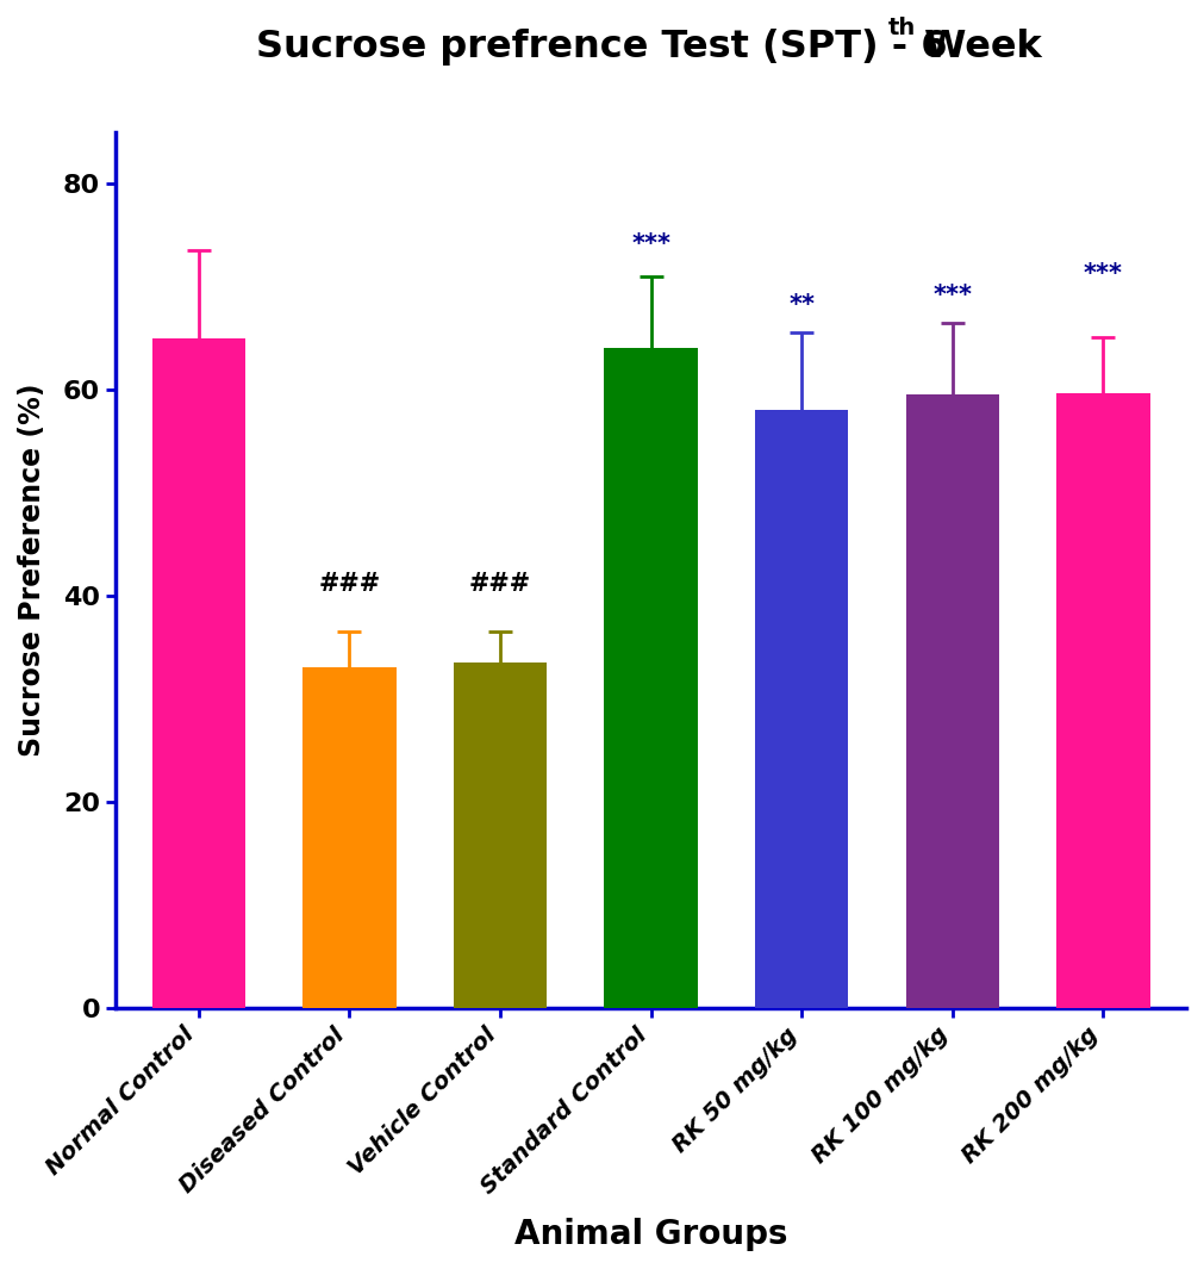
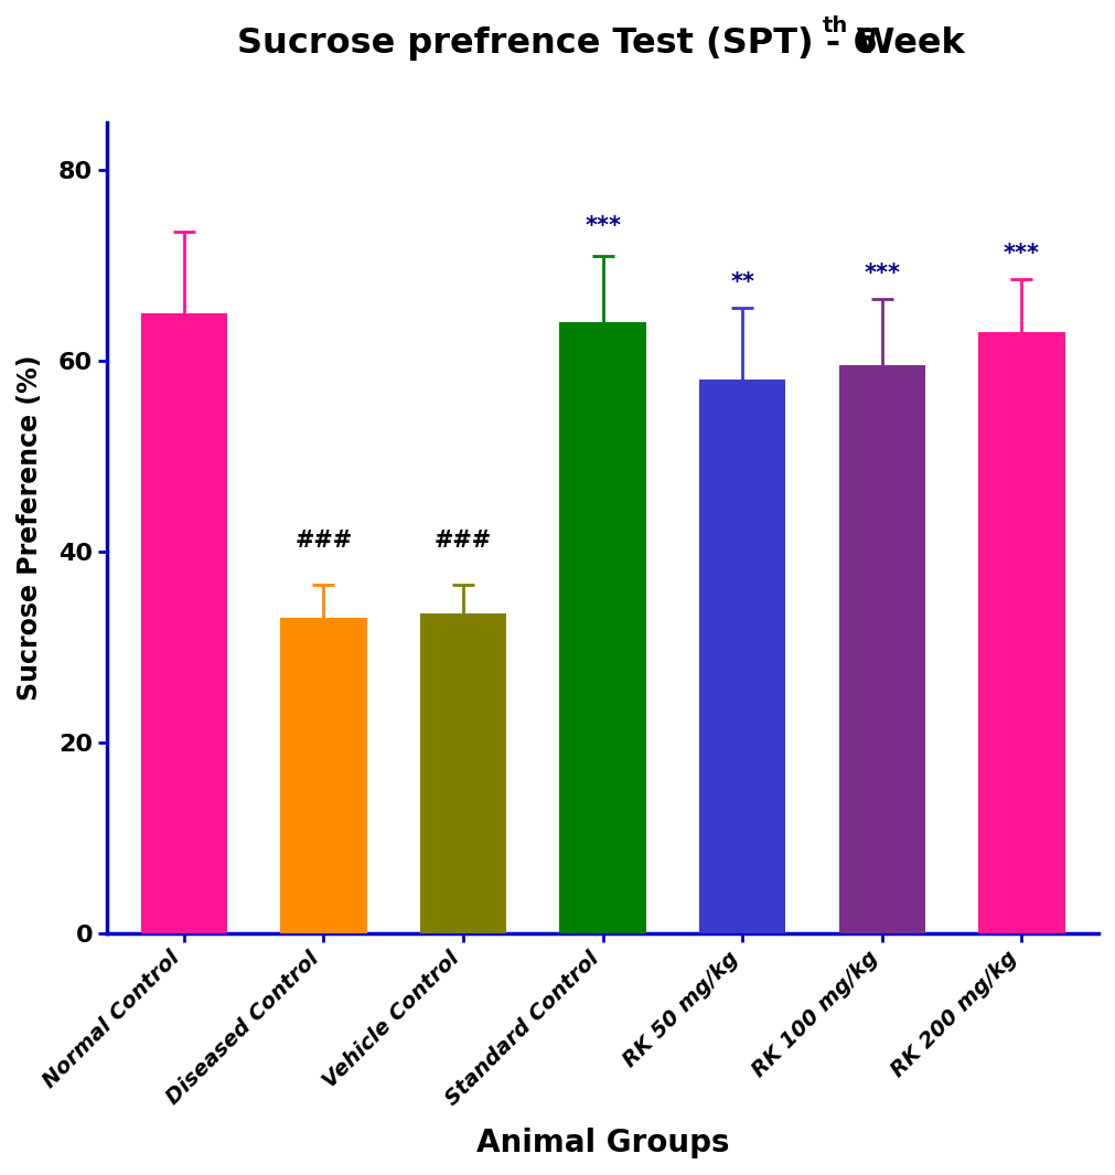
RK 200 mg/kg: 59.6 -> 63.0
